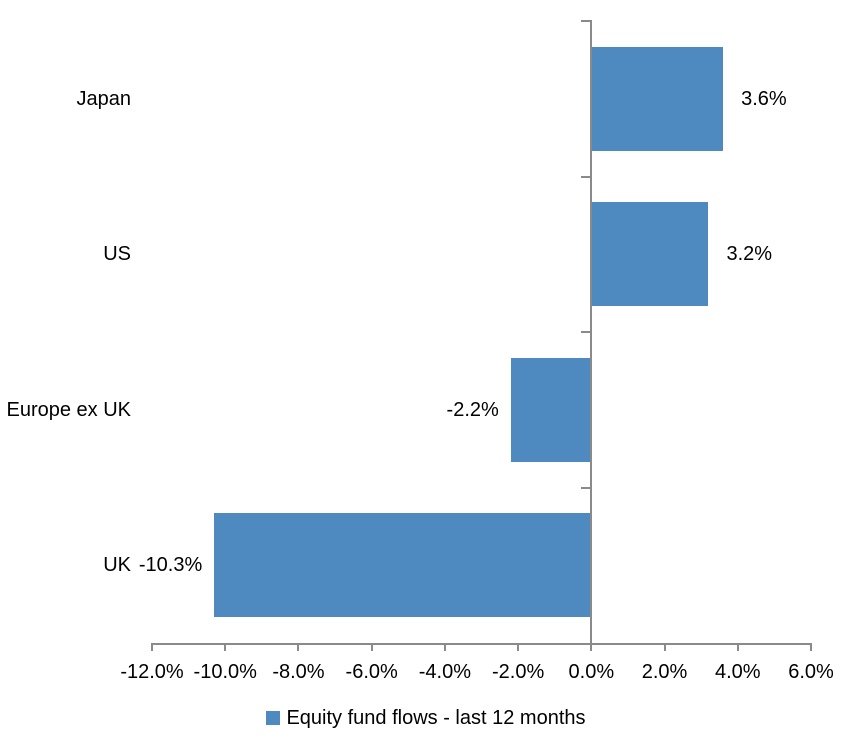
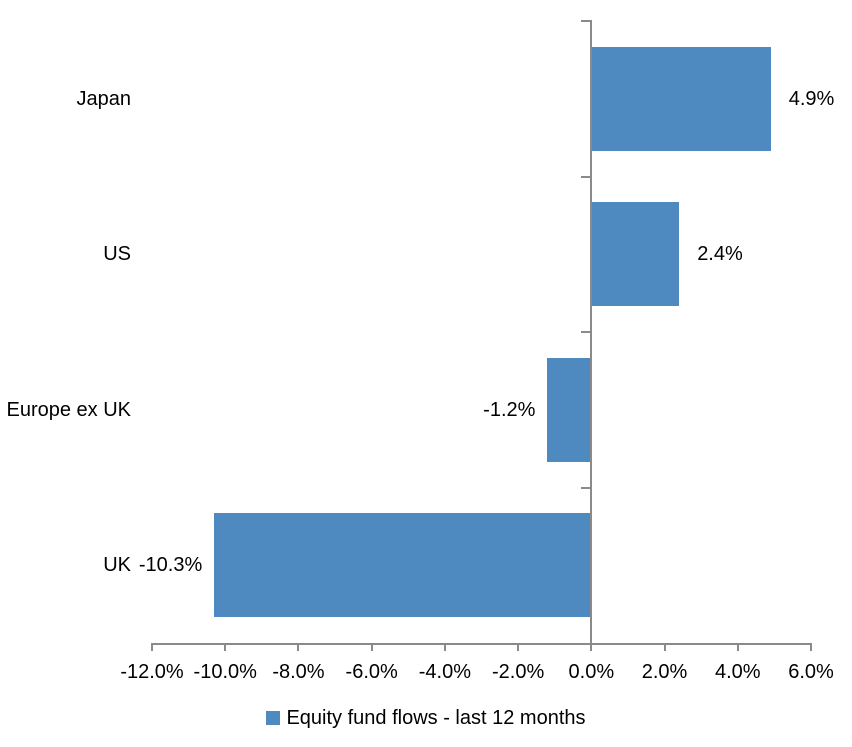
Japan: 3.6% -> 4.9%
US: 3.2% -> 2.4%
Europe ex UK: -2.2% -> -1.2%
